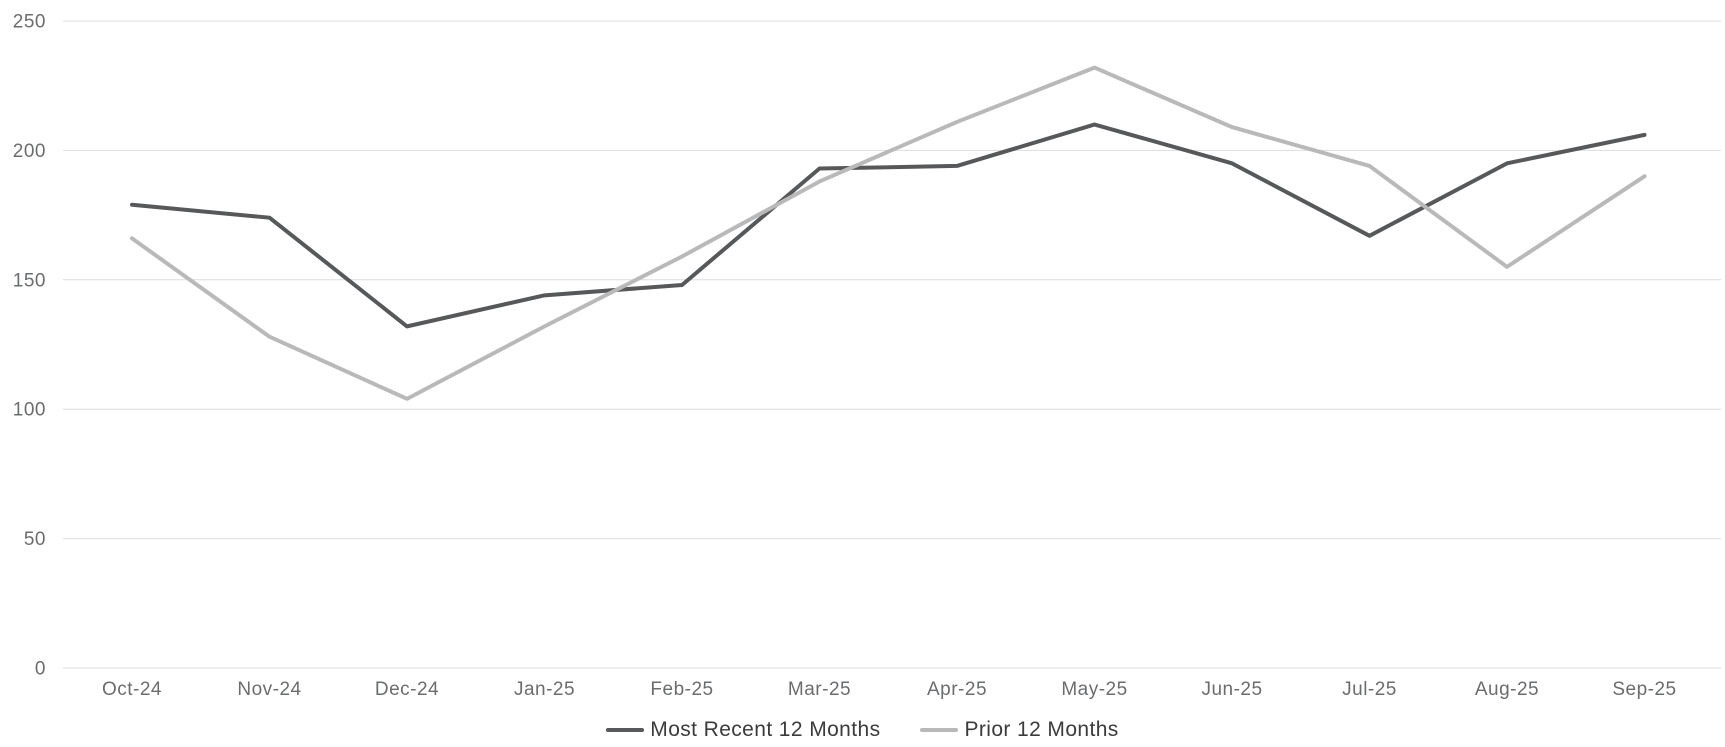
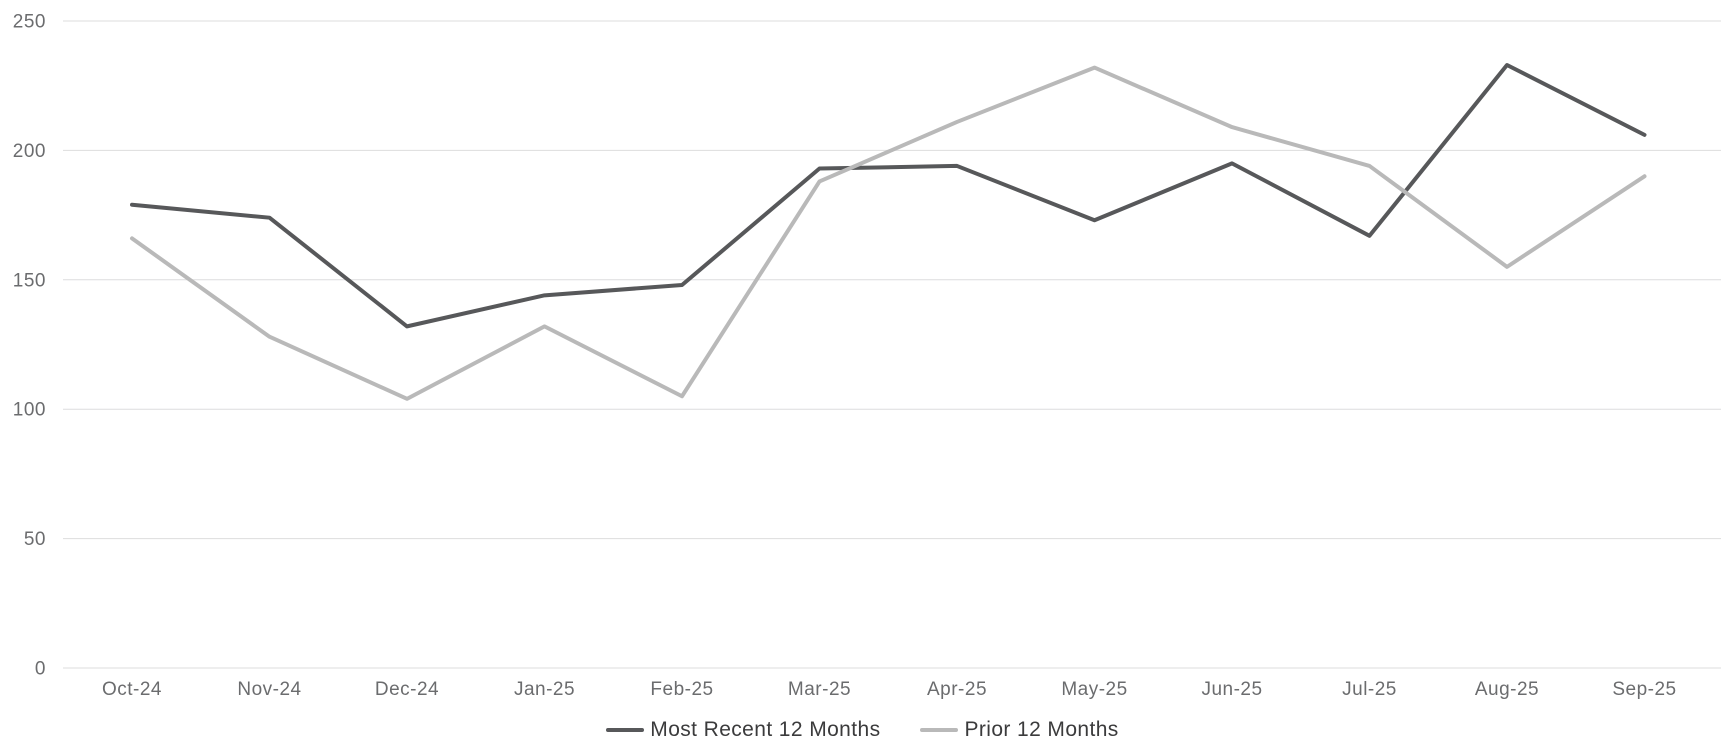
Prior 12 Months/Feb-25: 159 -> 105
Most Recent 12 Months/May-25: 210 -> 173
Most Recent 12 Months/Aug-25: 195 -> 233
